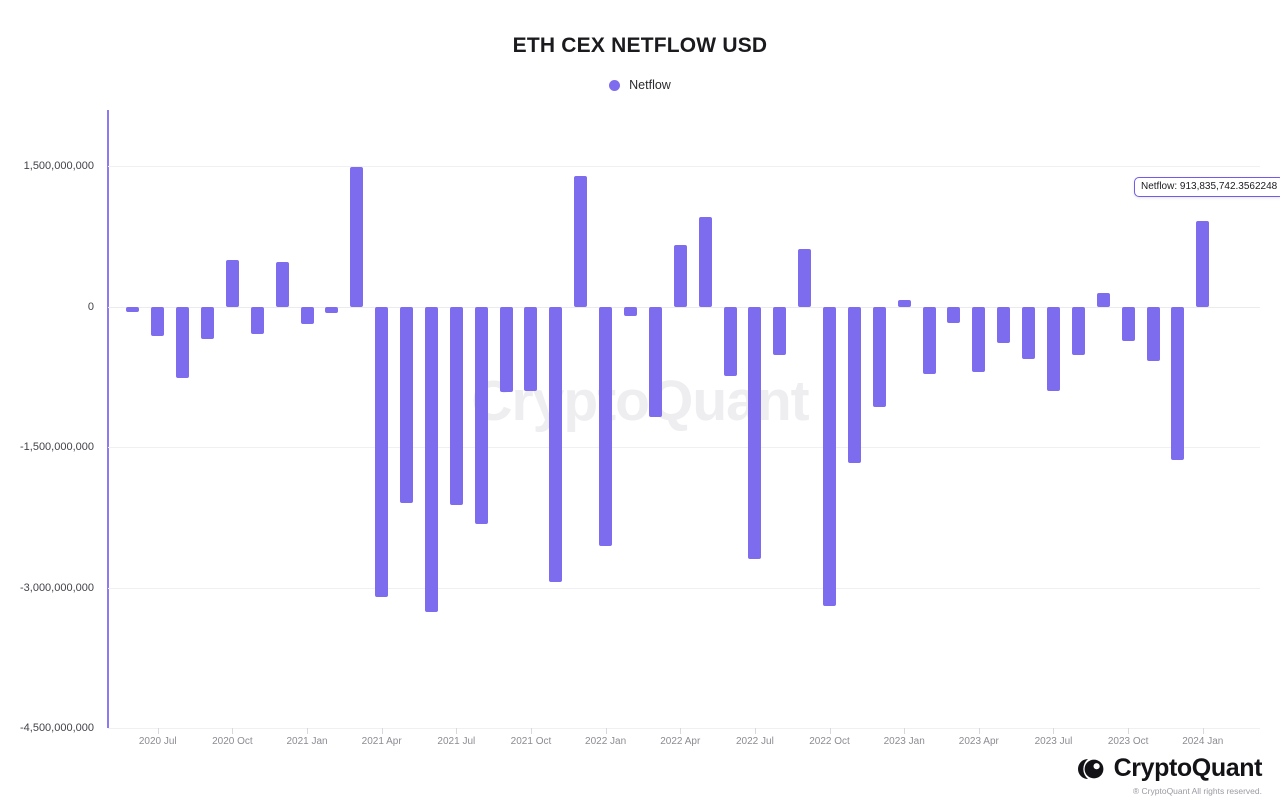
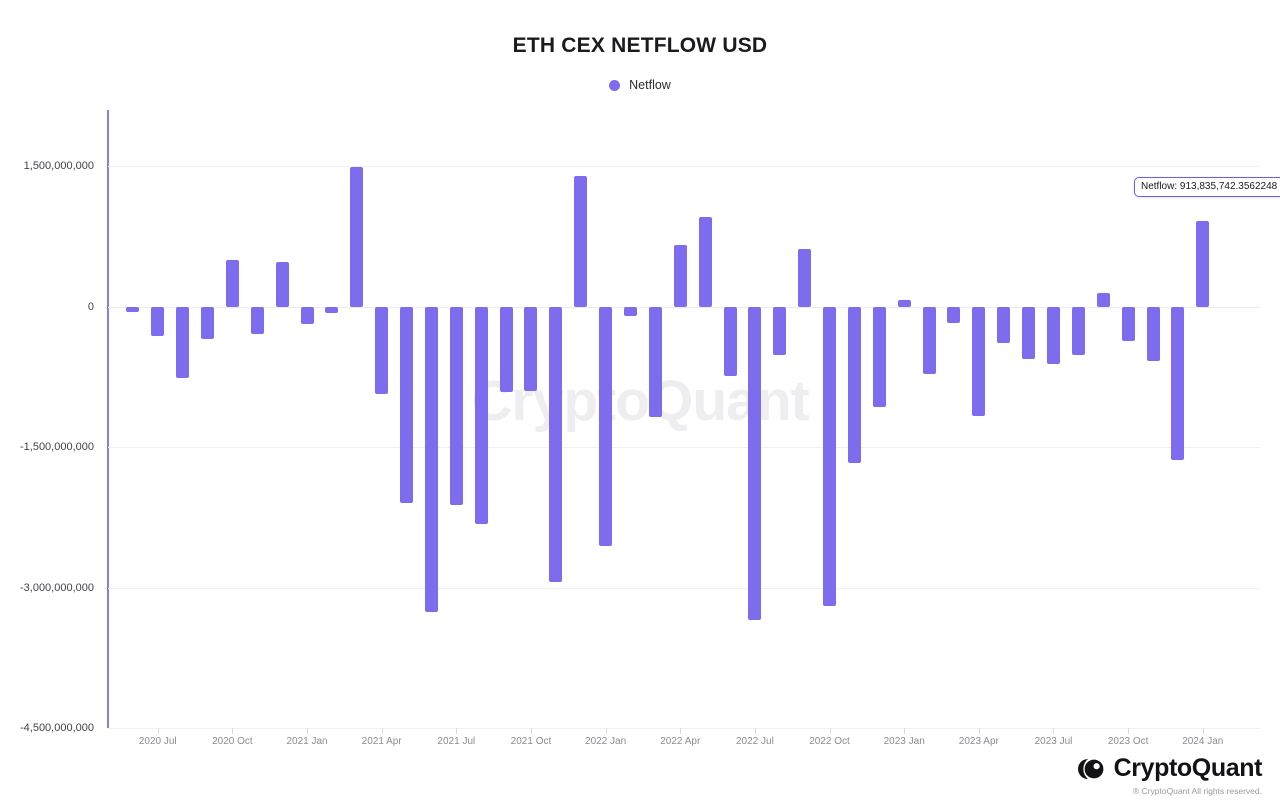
2021 Apr: -3100000000 -> -900000000
2022 Jul: -2700000000 -> -3400000000
2023 Apr: -700000000 -> -1200000000
2023 Jul: -900000000 -> -600000000
